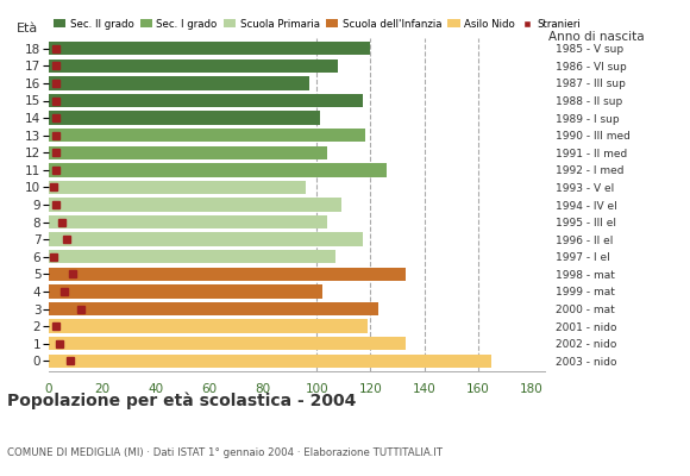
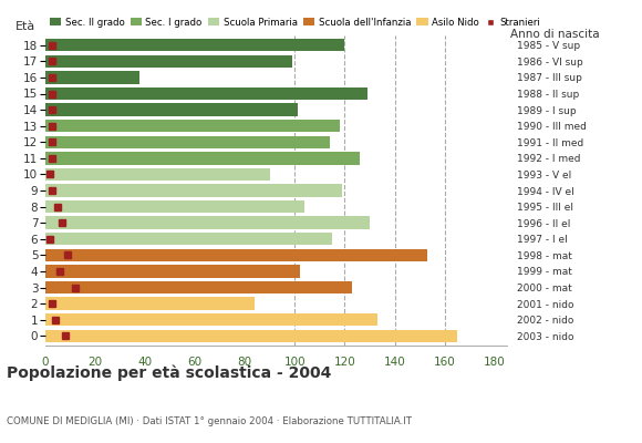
17: 108 -> 99
16: 97 -> 38
15: 117 -> 129
12: 104 -> 114
10: 96 -> 90
9: 109 -> 119
7: 117 -> 130
6: 107 -> 115
5: 133 -> 153
2: 119 -> 84
